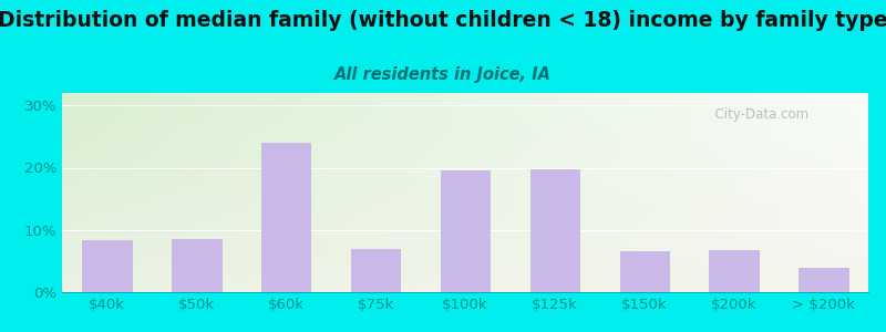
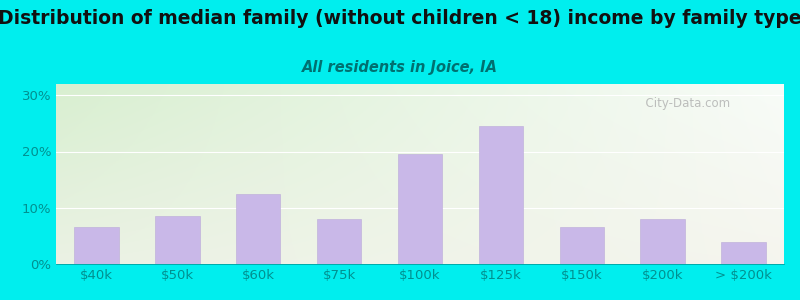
$40k: 8.4% -> 6.5%
$60k: 24.0% -> 12.5%
$75k: 7.0% -> 8.0%
$125k: 19.8% -> 24.5%
$200k: 6.8% -> 8.0%
